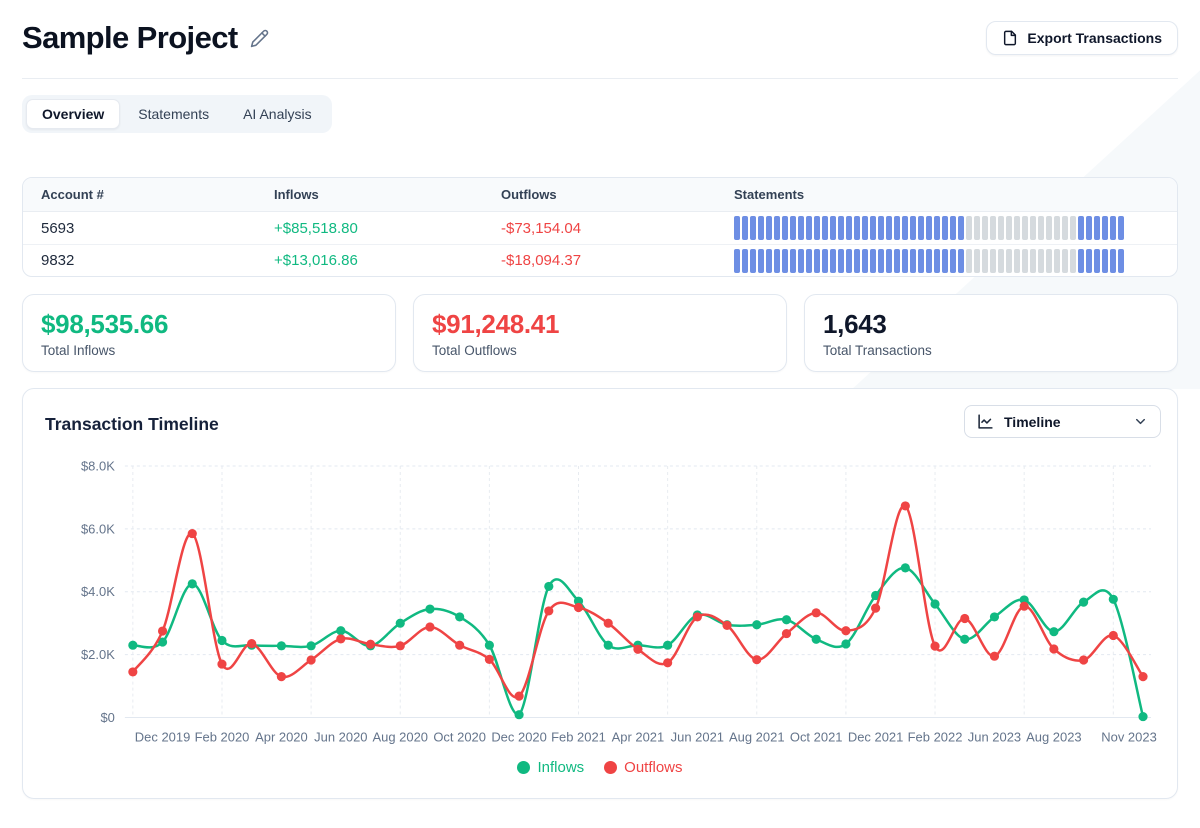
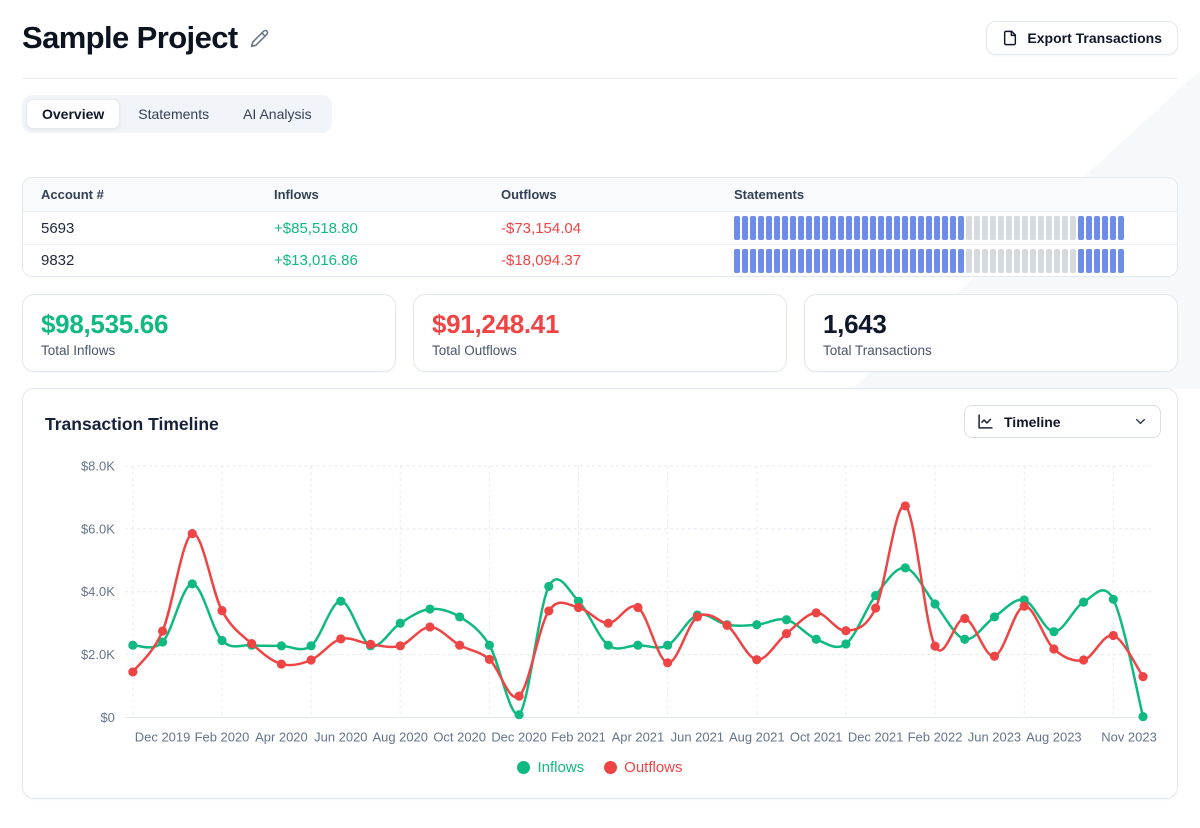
Outflows/Feb 2020: $1.7K -> $3.4K
Outflows/Apr 2020: $1.3K -> $1.7K
Inflows/Jun 2020: $2.8K -> $3.7K
Outflows/Apr 2021: $2.2K -> $3.5K
